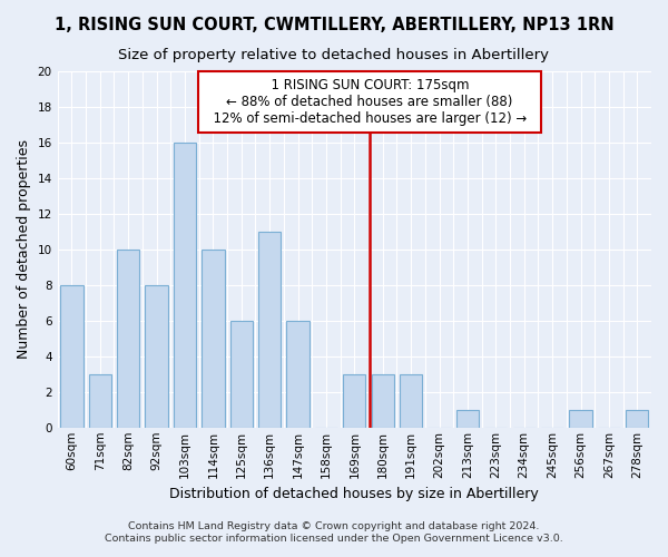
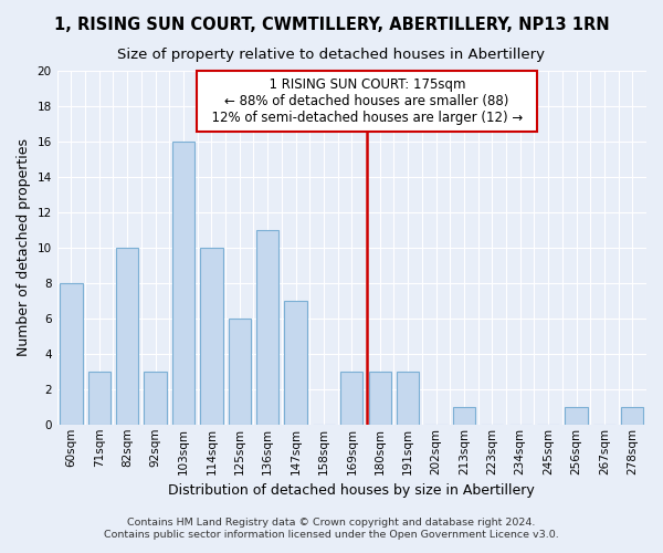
92sqm: 8 -> 3
147sqm: 6 -> 7
